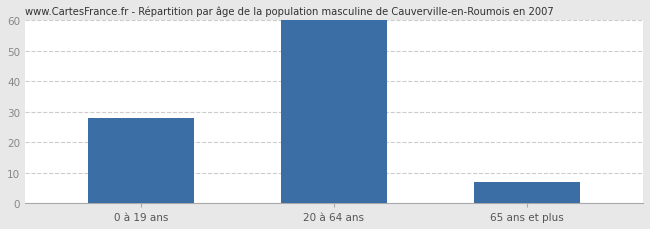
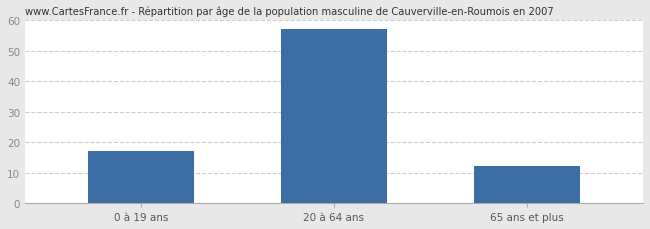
0 à 19 ans: 28 -> 17
20 à 64 ans: 60 -> 57
65 ans et plus: 7 -> 12
